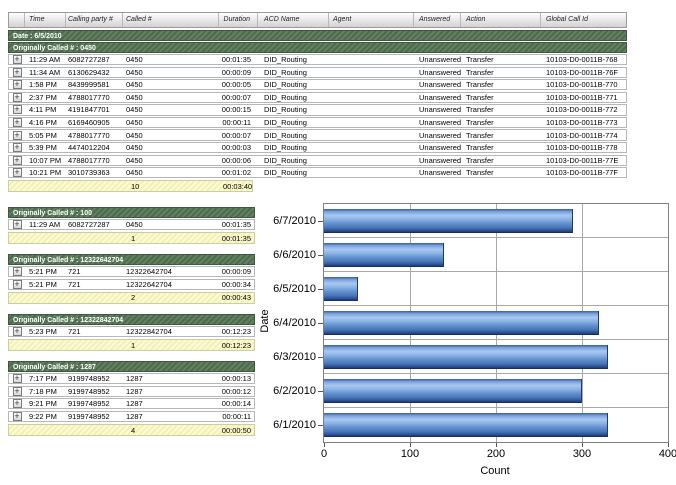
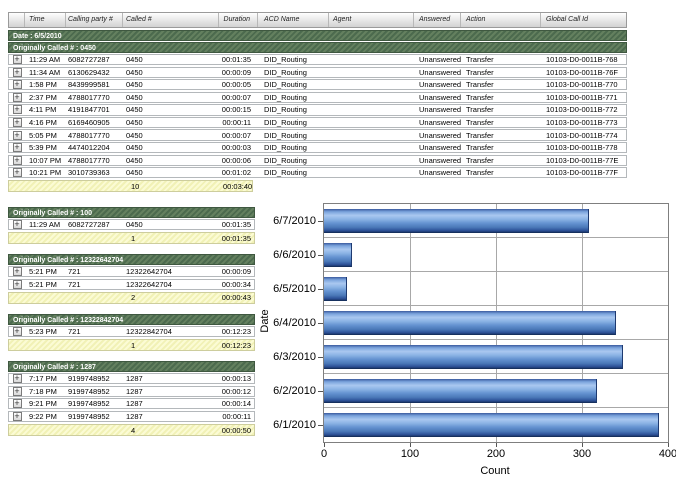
6/7/2010: 290 -> 310
6/6/2010: 140 -> 30
6/5/2010: 40 -> 30
6/4/2010: 320 -> 340
6/3/2010: 330 -> 350
6/2/2010: 300 -> 320
6/1/2010: 330 -> 390
